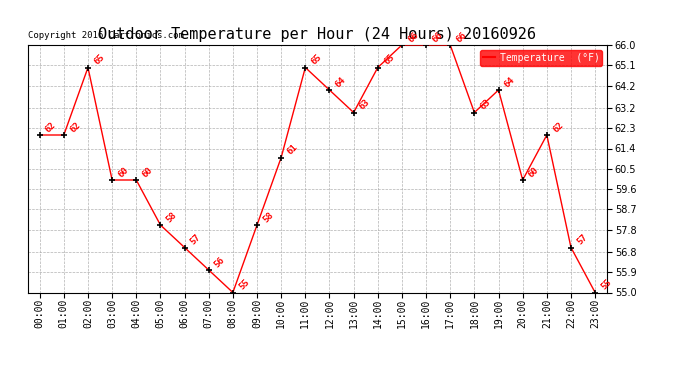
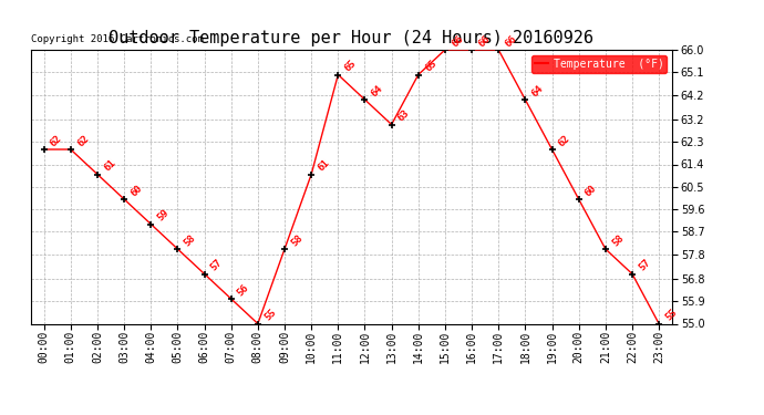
02:00: 65 -> 61
04:00: 60 -> 59
18:00: 63 -> 64
19:00: 64 -> 62
21:00: 62 -> 58
